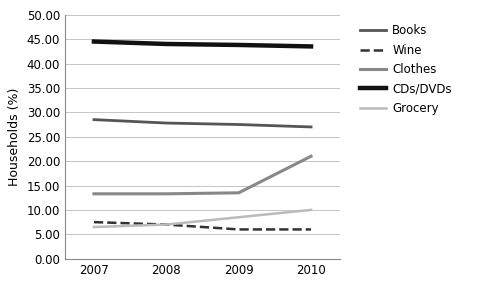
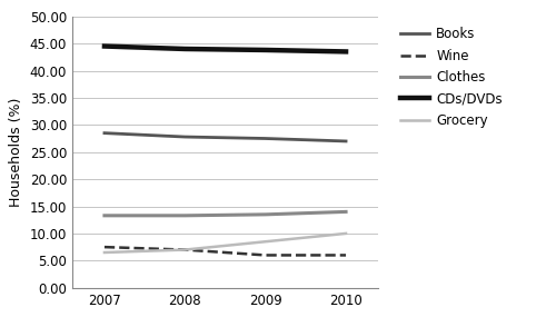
Clothes/2010: 21.0 -> 14.0
